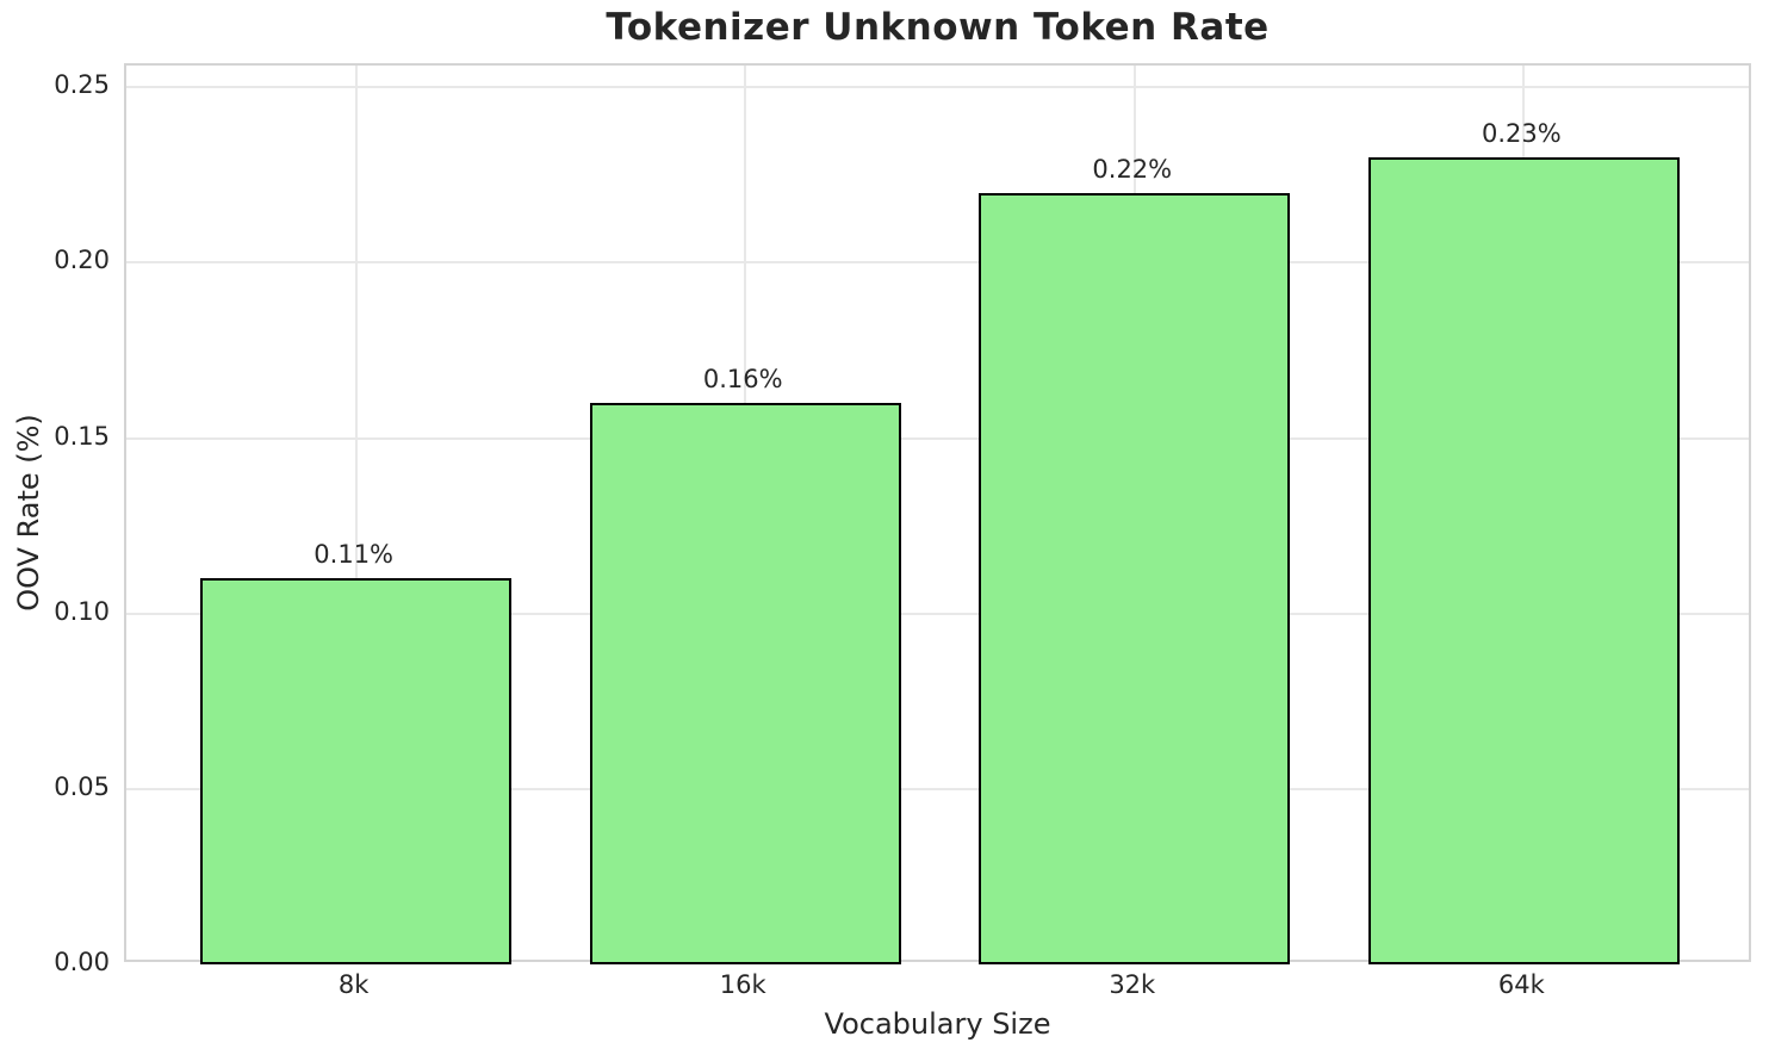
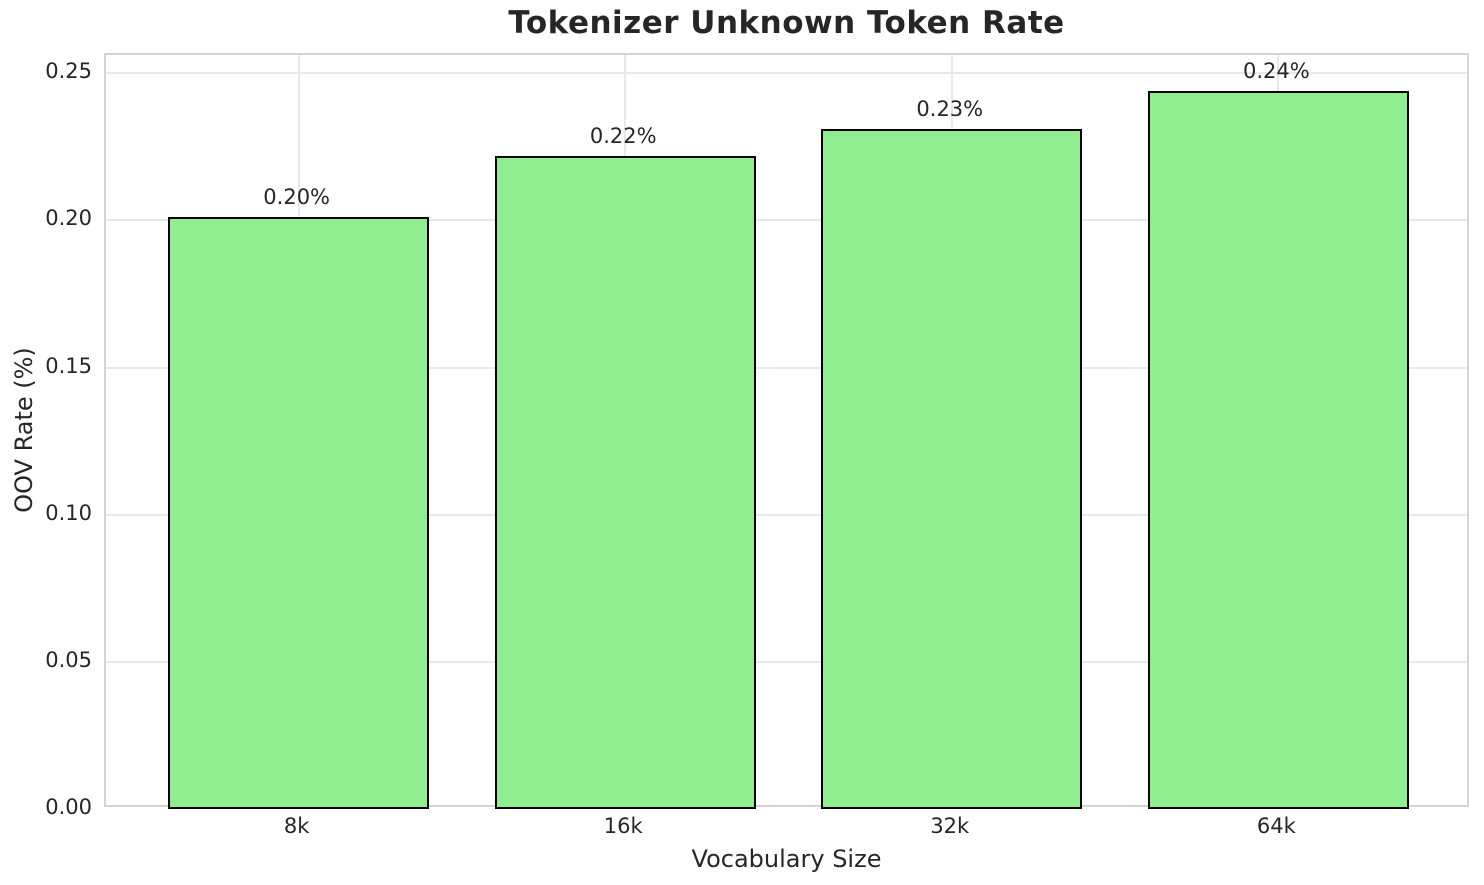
8k: 0.11% -> 0.20%
16k: 0.16% -> 0.22%
32k: 0.22% -> 0.23%
64k: 0.23% -> 0.24%
